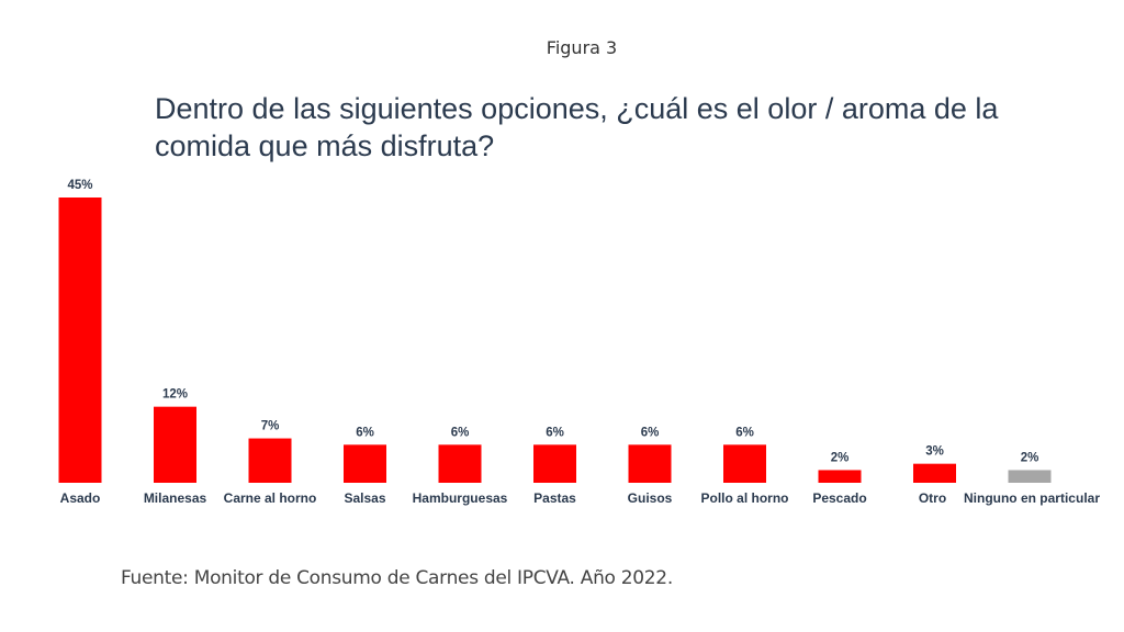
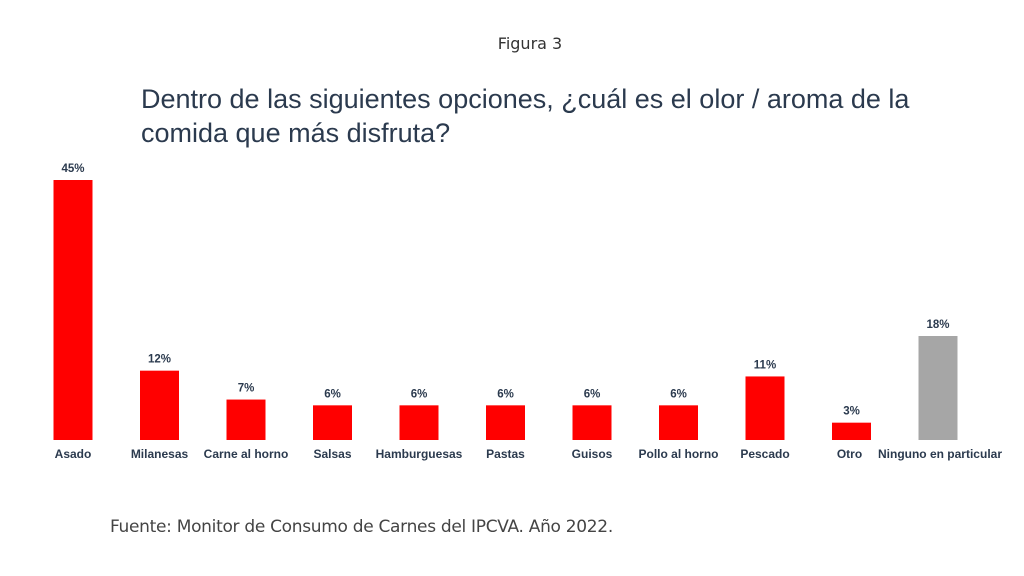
Pescado: 2% -> 11%
Ninguno en particular: 2% -> 18%
